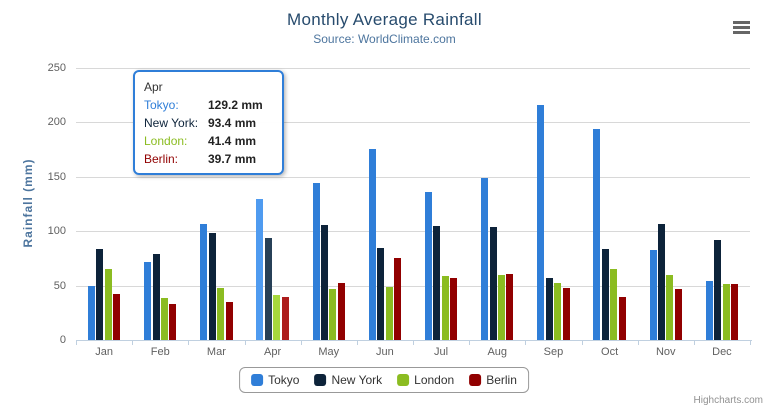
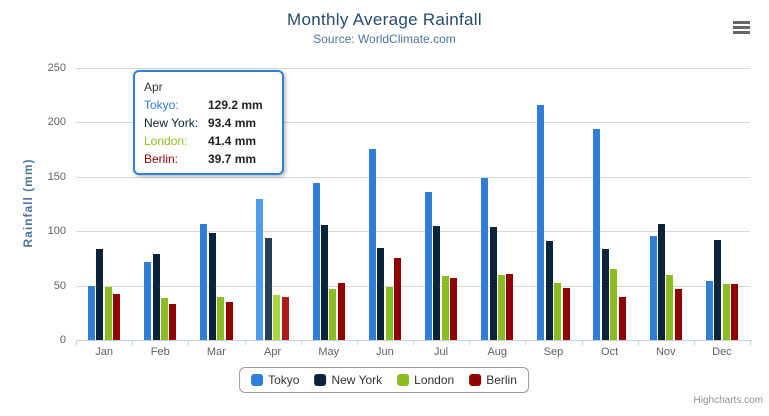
London/Jan: 65 -> 49
London/Mar: 48 -> 39
New York/Sep: 57 -> 91
Tokyo/Nov: 83 -> 96
